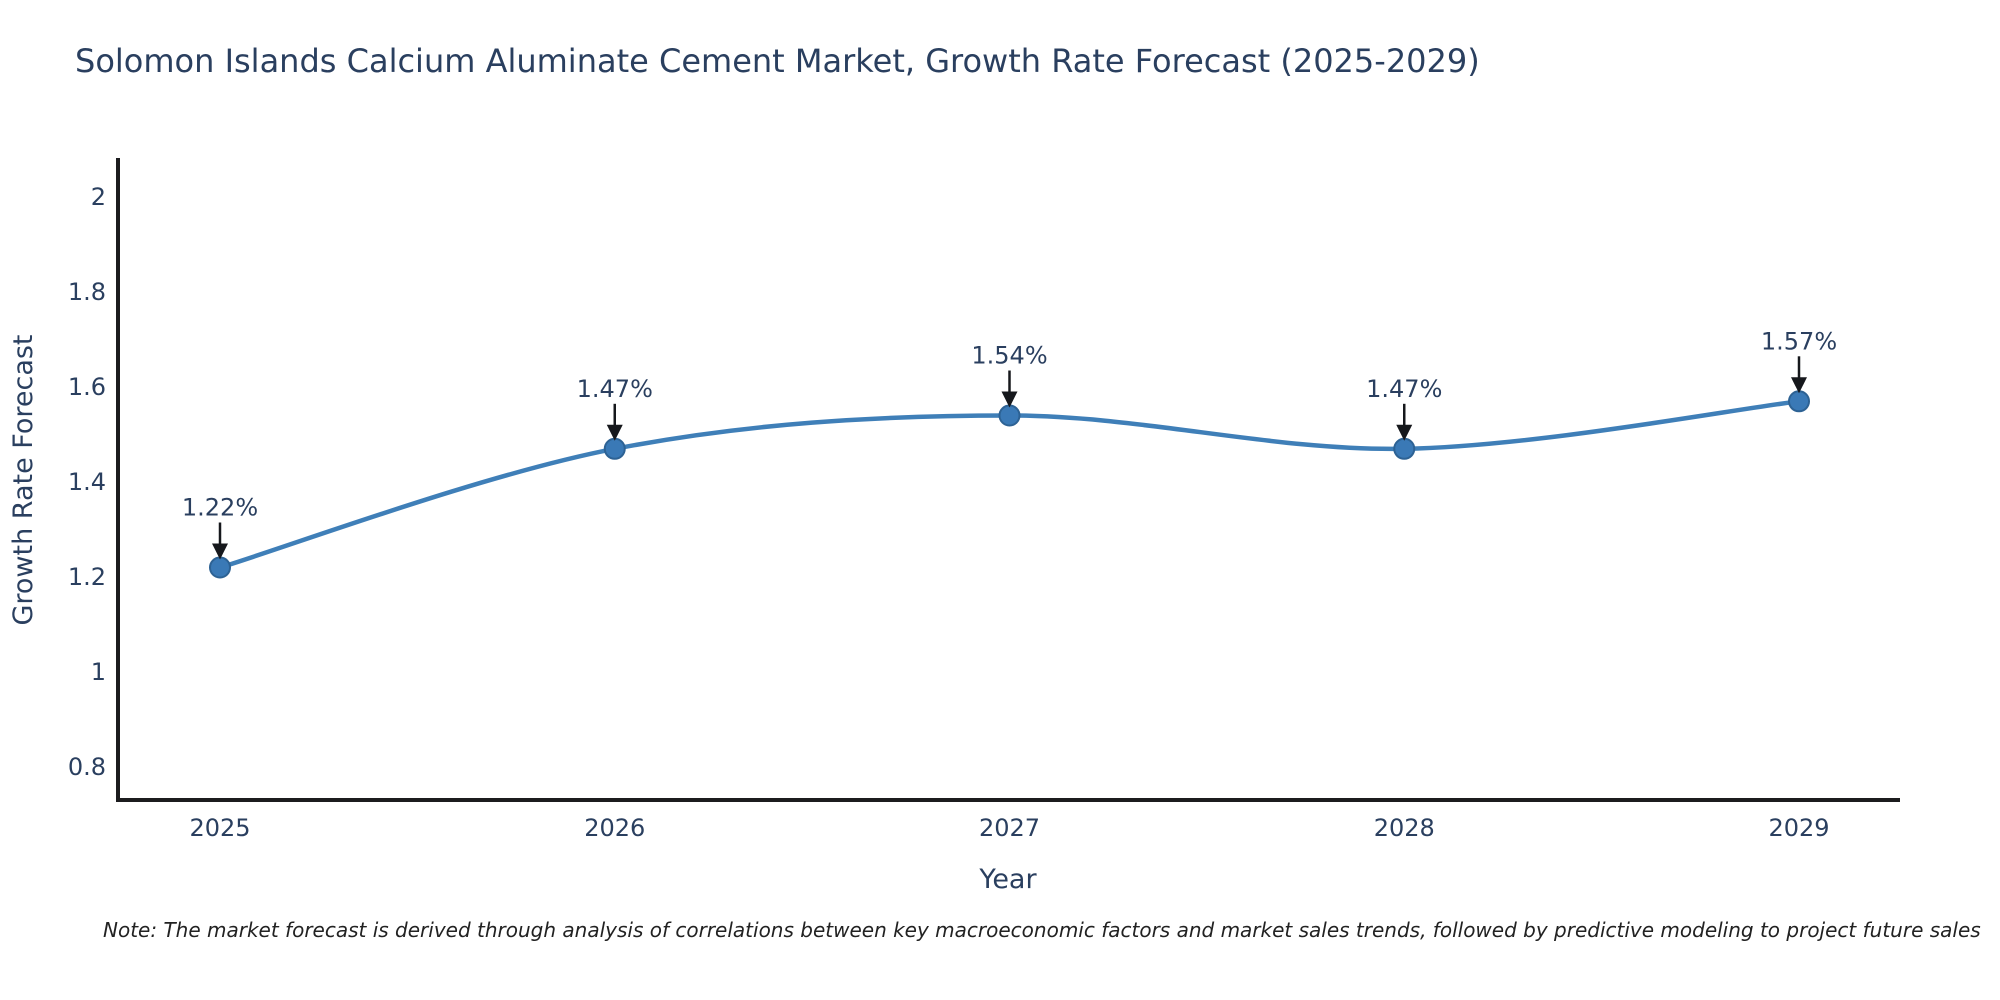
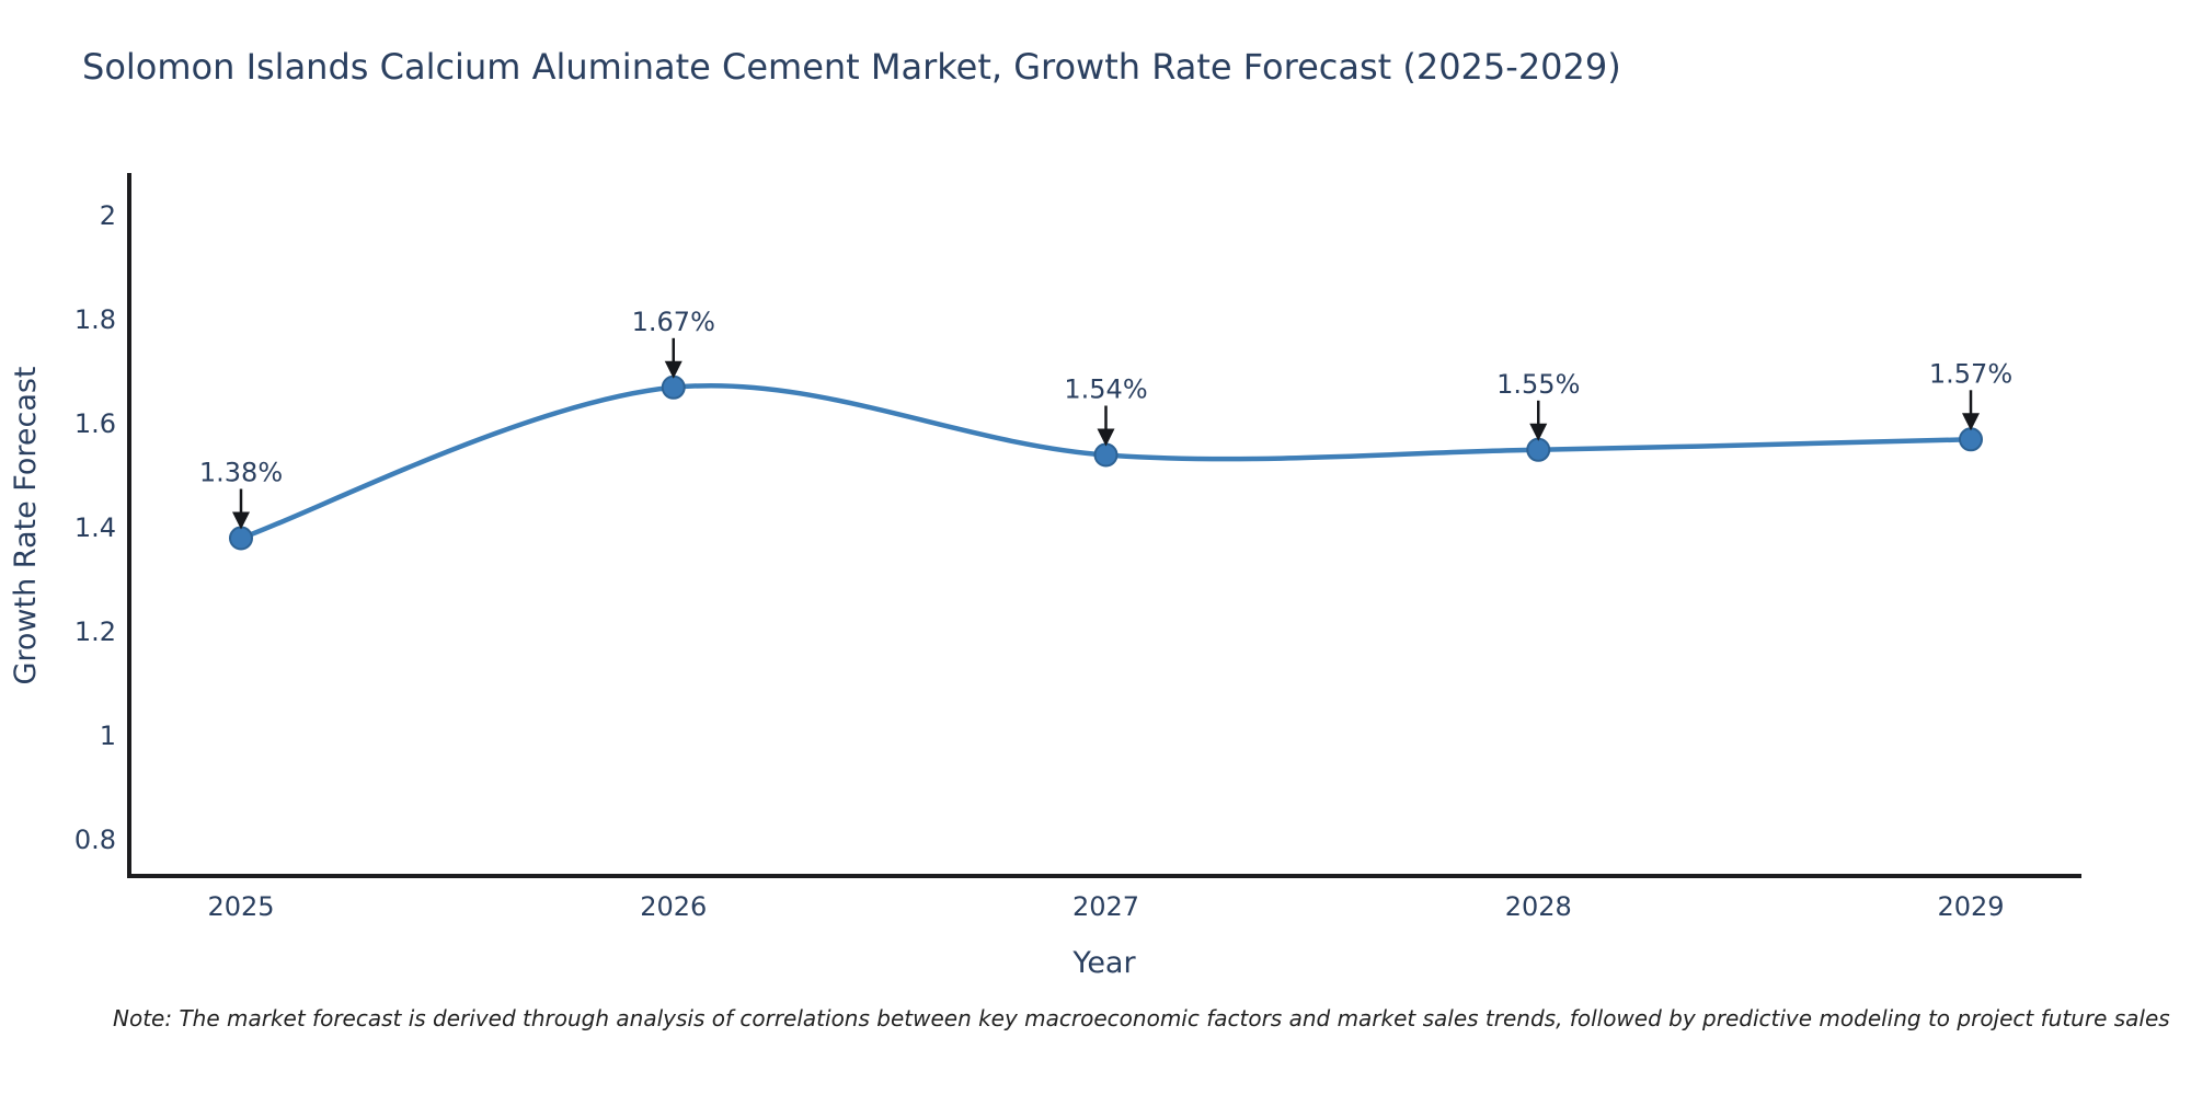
2025: 1.22% -> 1.38%
2026: 1.47% -> 1.67%
2028: 1.47% -> 1.55%
